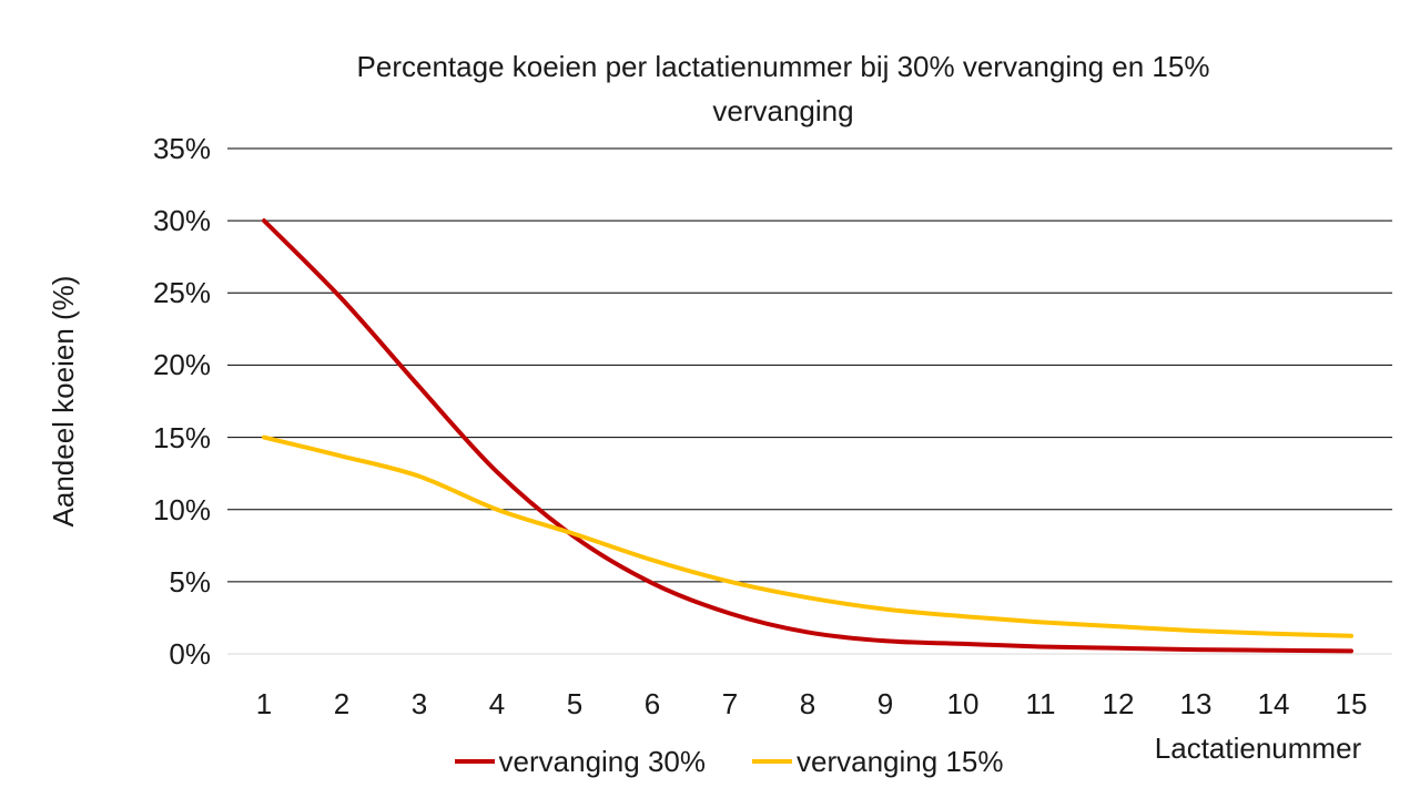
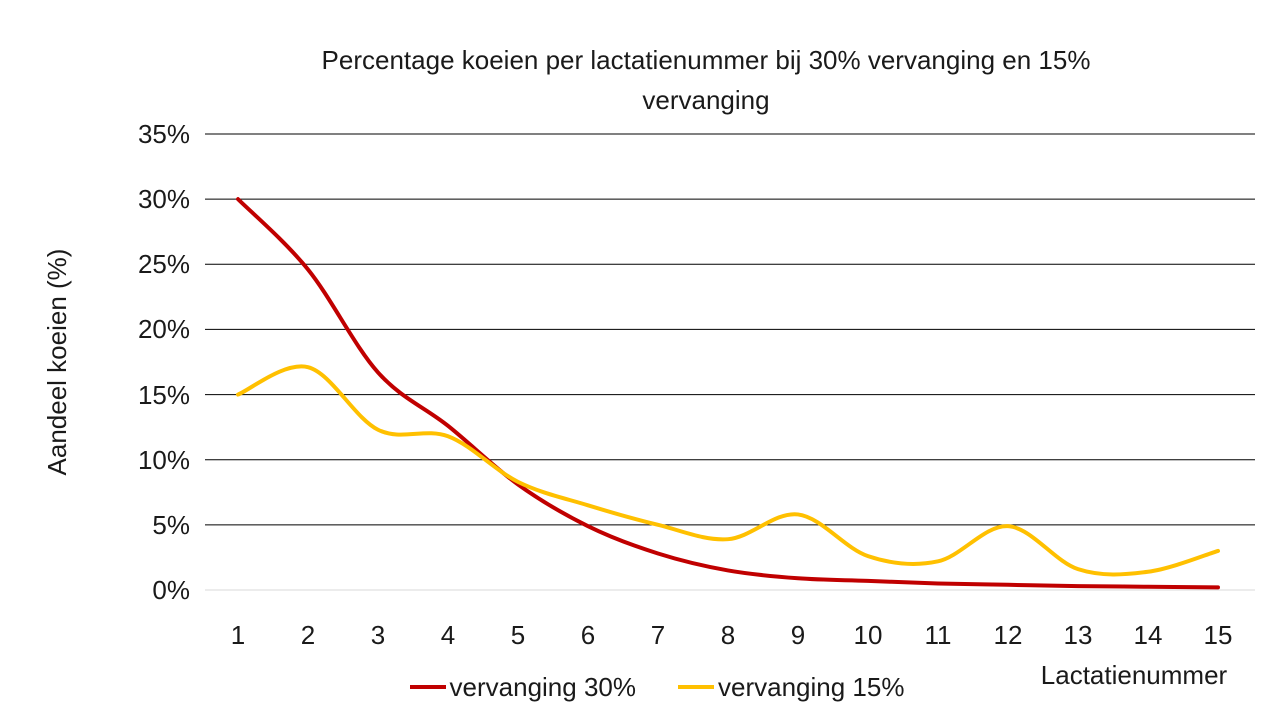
vervanging 15%/2: 13.7% -> 17.1%
vervanging 30%/3: 18.5% -> 16.7%
vervanging 15%/4: 10.0% -> 11.8%
vervanging 15%/9: 3.1% -> 5.8%
vervanging 15%/12: 1.9% -> 4.9%
vervanging 15%/15: 1.2% -> 3.0%
